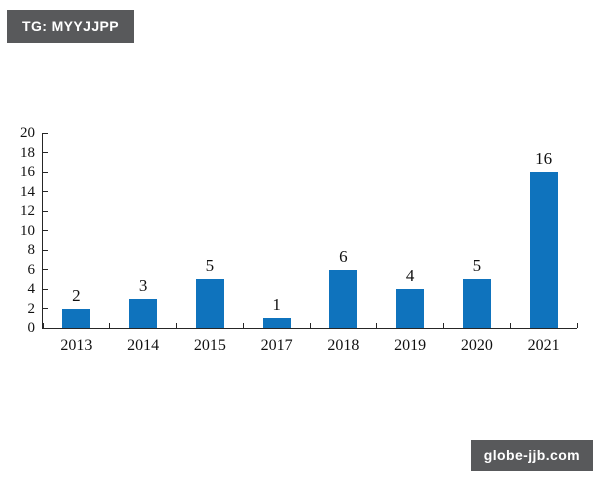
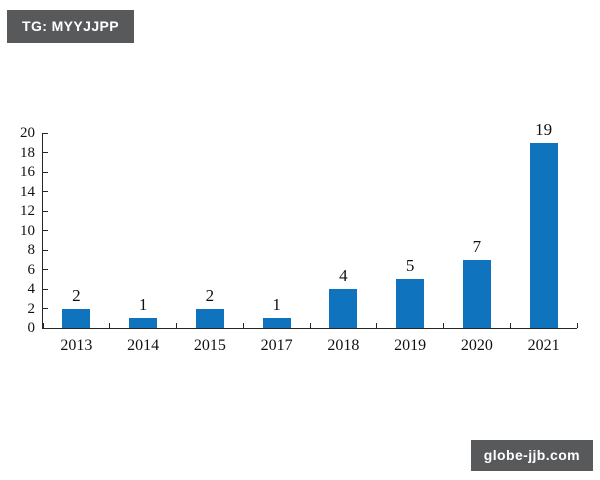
2014: 3 -> 1
2015: 5 -> 2
2018: 6 -> 4
2019: 4 -> 5
2020: 5 -> 7
2021: 16 -> 19
